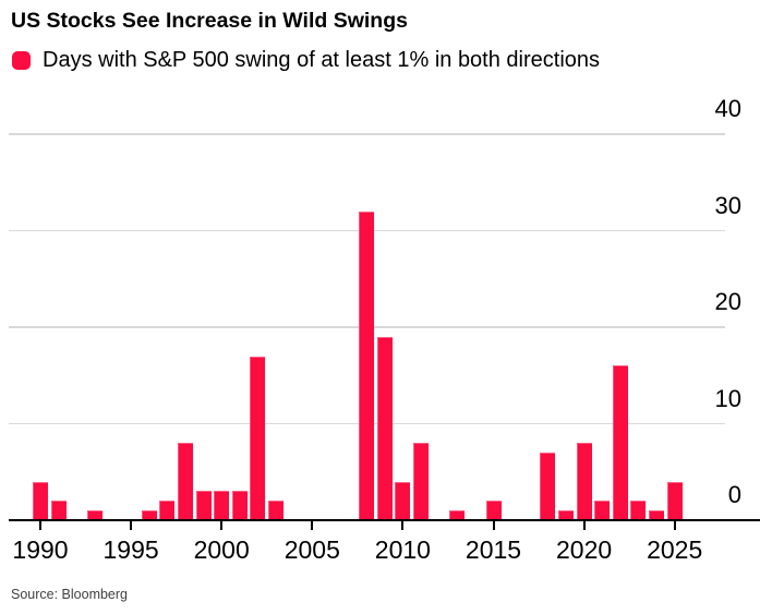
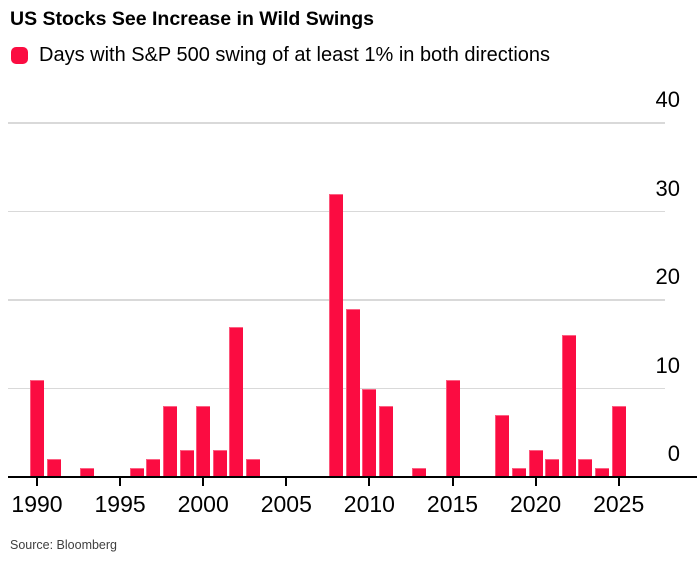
1990: 4 -> 11
2000: 3 -> 8
2010: 4 -> 10
2015: 2 -> 11
2020: 8 -> 3
2025: 4 -> 8
